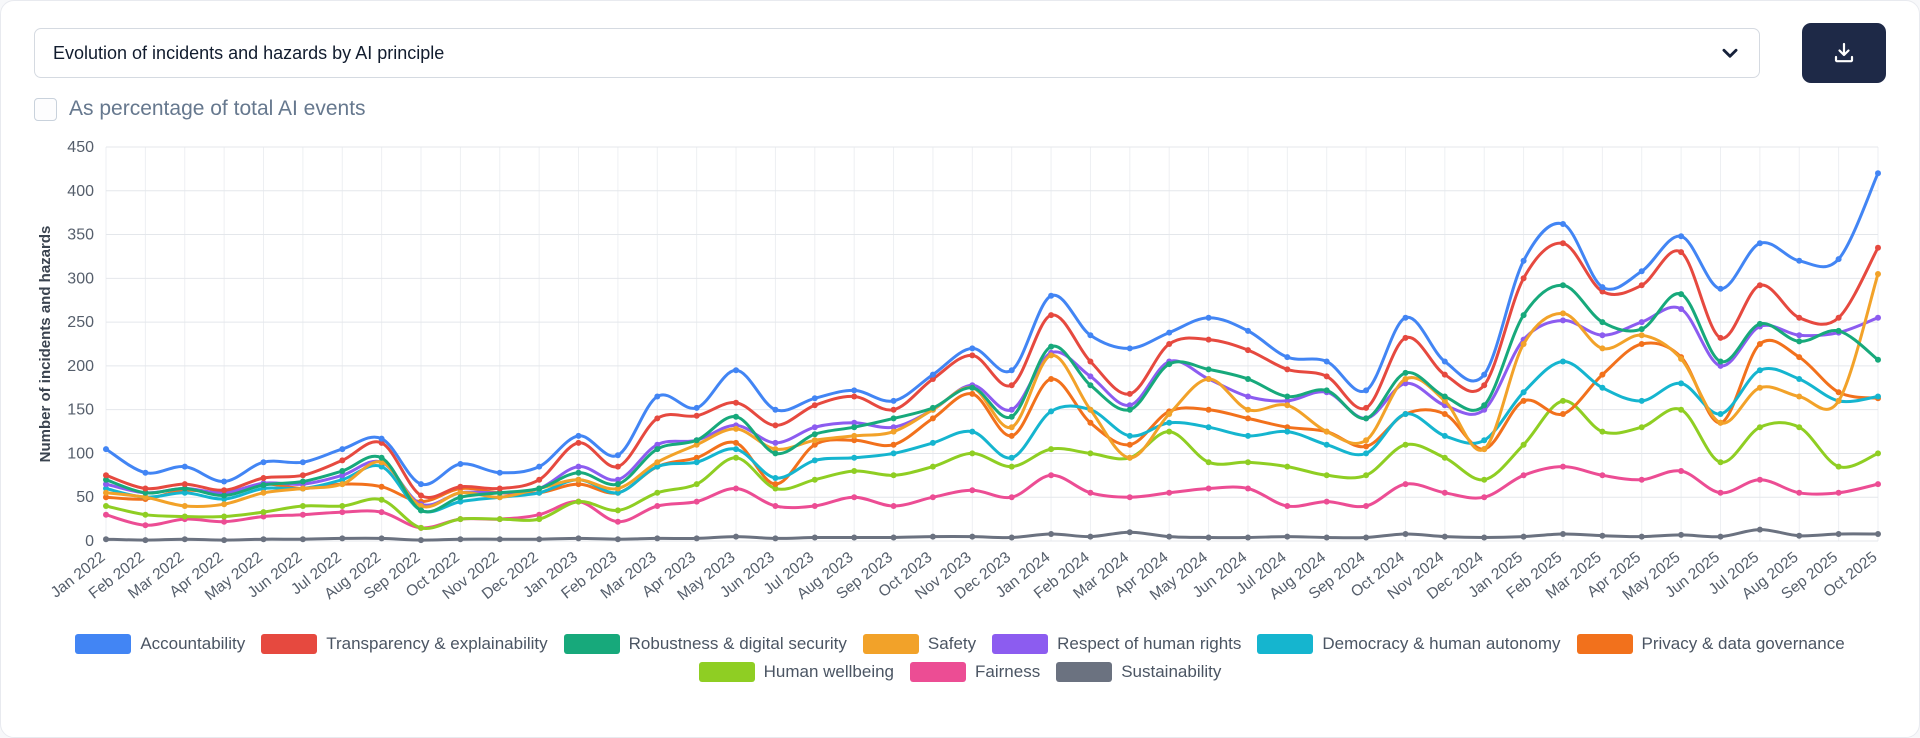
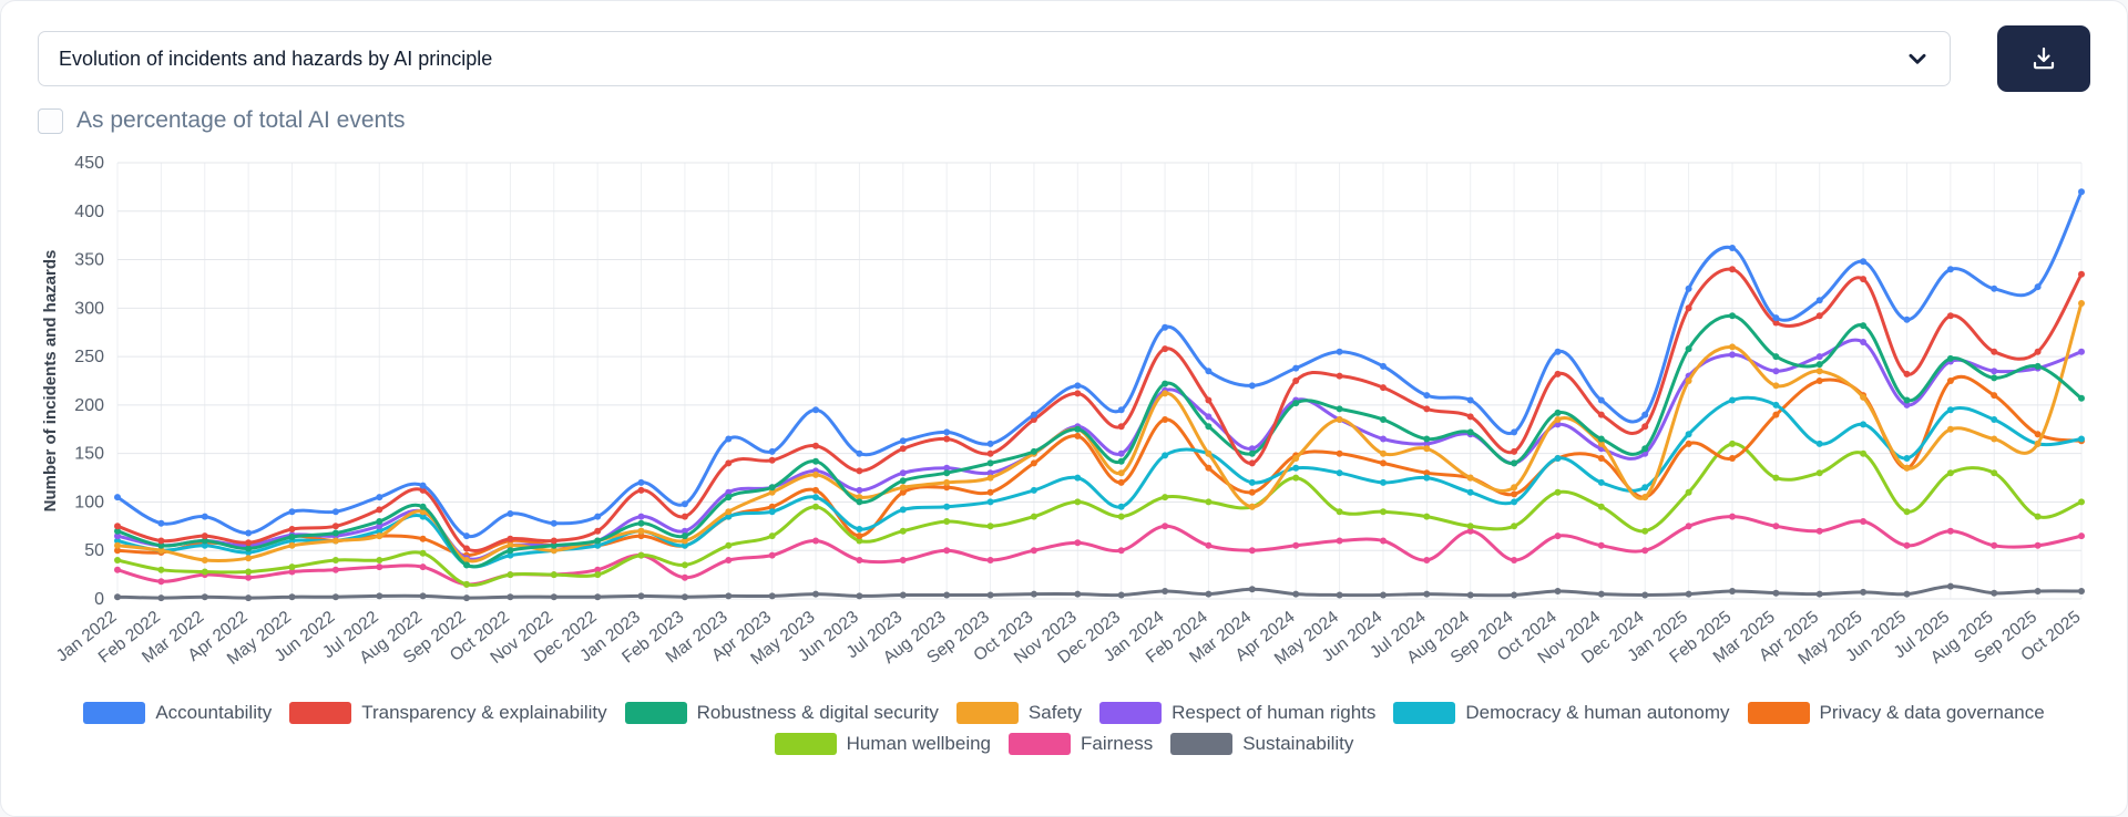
Transparency & explainability/Mar 2024: 170 -> 140
Fairness/Aug 2024: 40 -> 70
Democracy & human autonomy/Mar 2025: 180 -> 200
